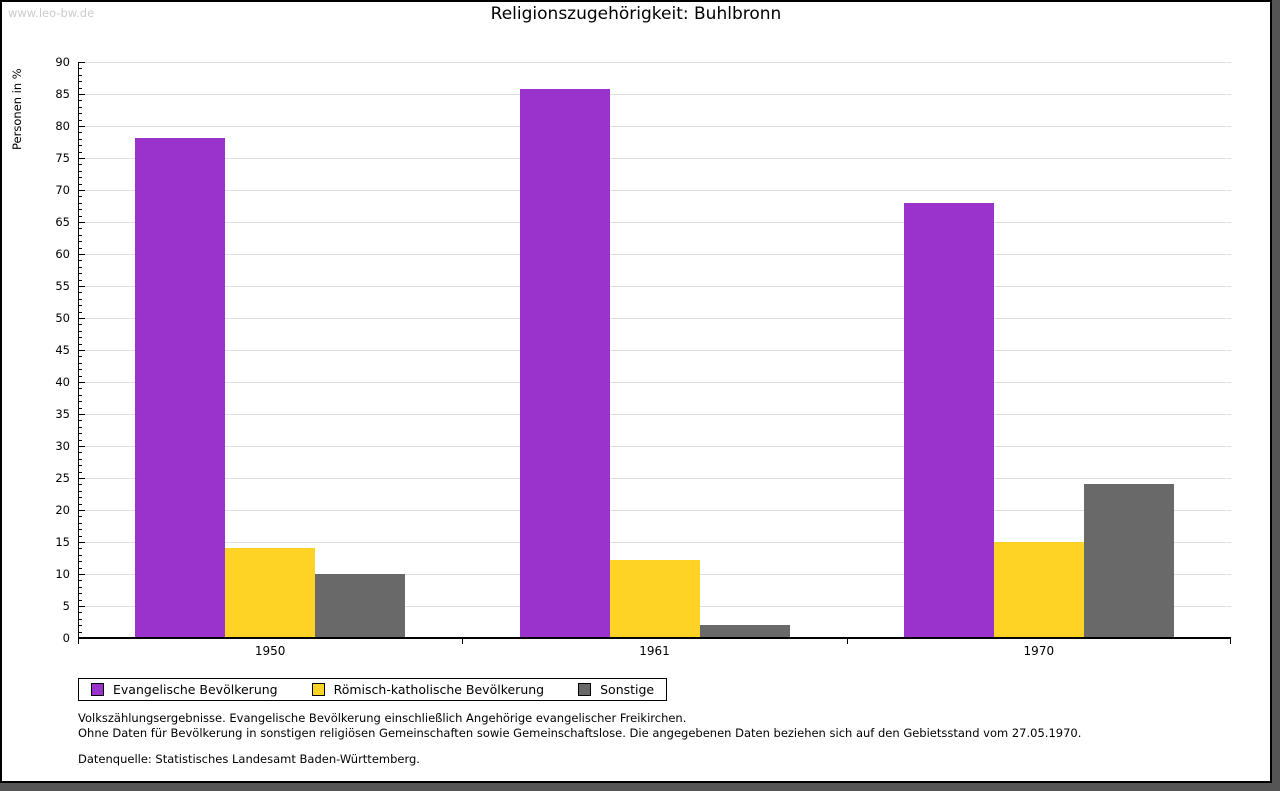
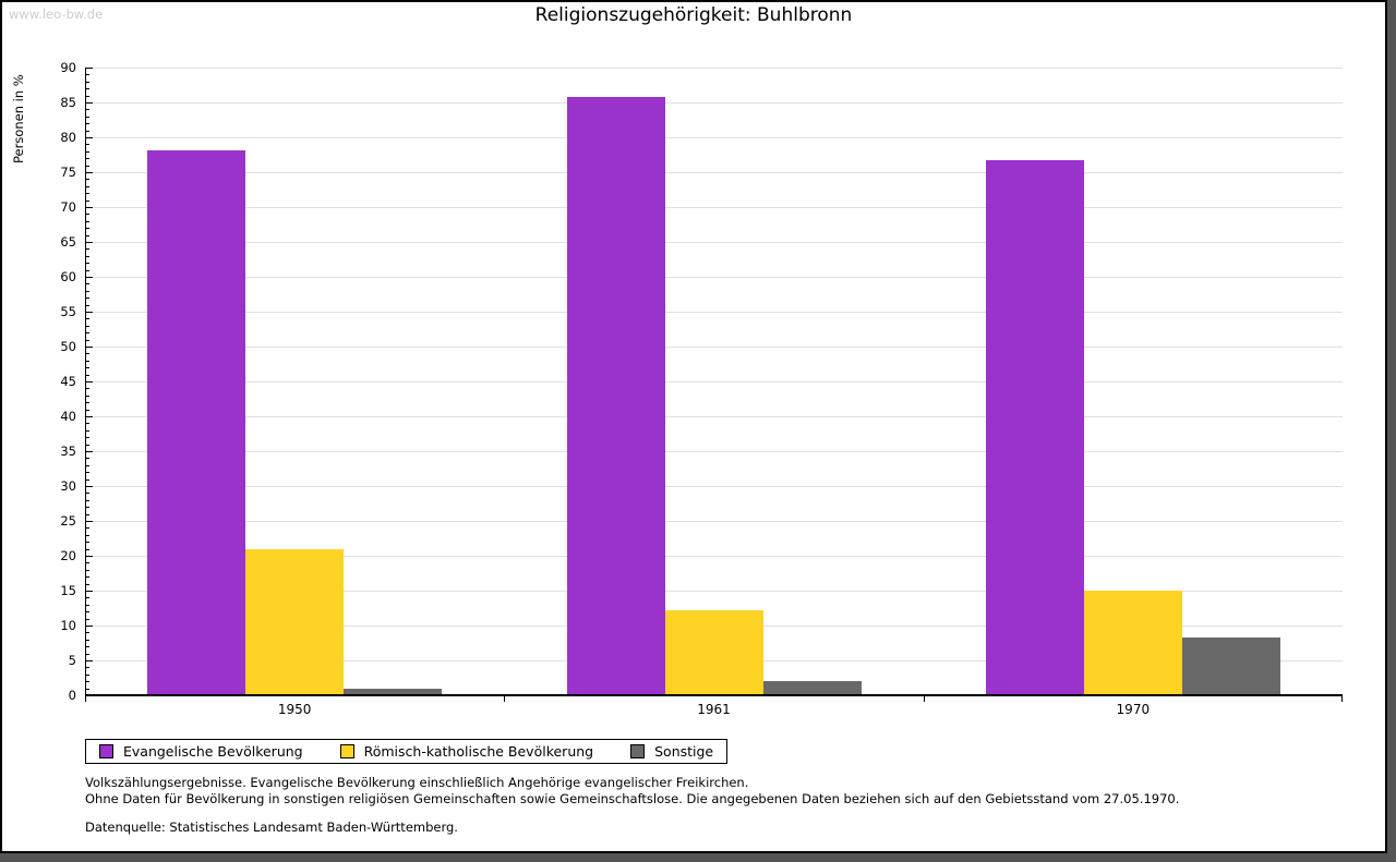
Römisch-katholische Bevölkerung/1950: 14 -> 21
Sonstige/1950: 10 -> 1
Evangelische Bevölkerung/1970: 68 -> 77
Sonstige/1970: 24 -> 8
